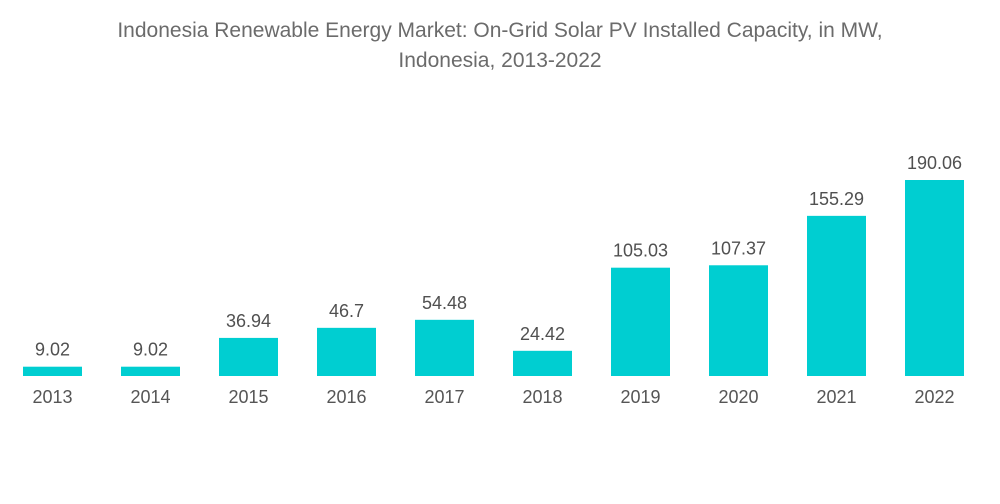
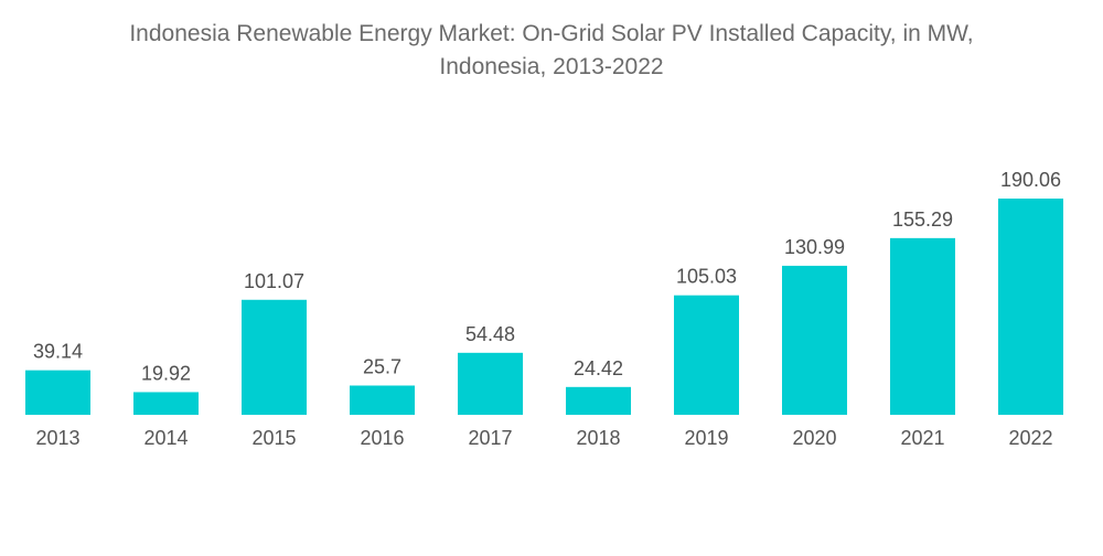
2013: 9.02 -> 39.14
2014: 9.02 -> 19.92
2015: 36.94 -> 101.07
2016: 46.7 -> 25.7
2020: 107.37 -> 130.99
